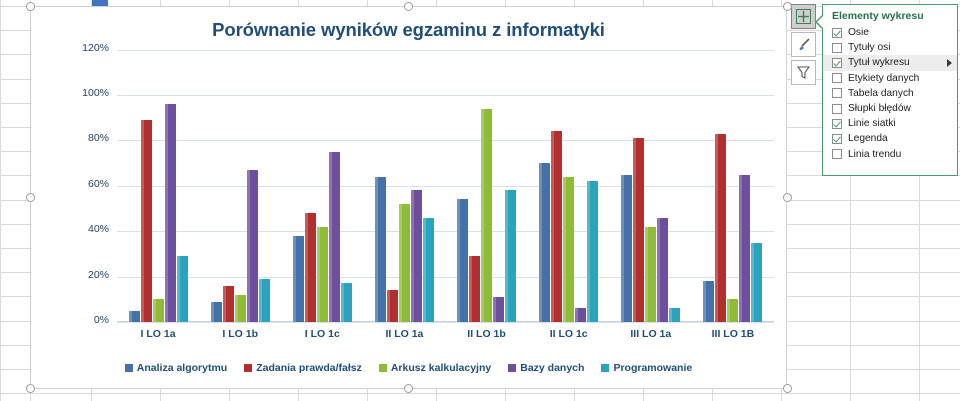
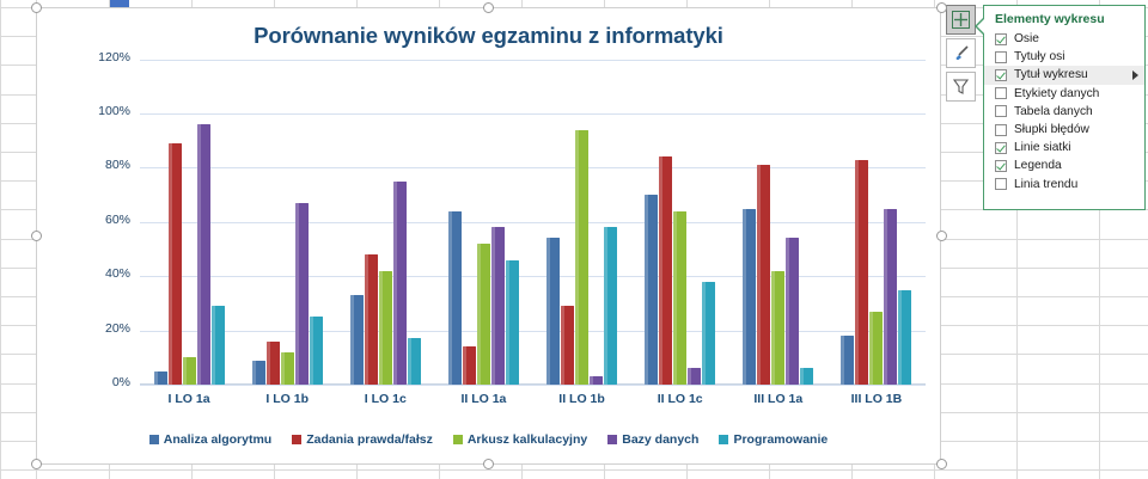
Programowanie/I LO 1b: 19% -> 25%
Analiza algorytmu/I LO 1c: 38% -> 33%
Bazy danych/II LO 1b: 11% -> 3%
Programowanie/II LO 1c: 62% -> 38%
Bazy danych/III LO 1a: 46% -> 54%
Arkusz kalkulacyjny/III LO 1B: 10% -> 27%
